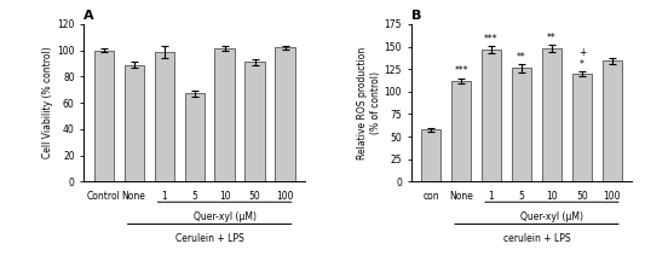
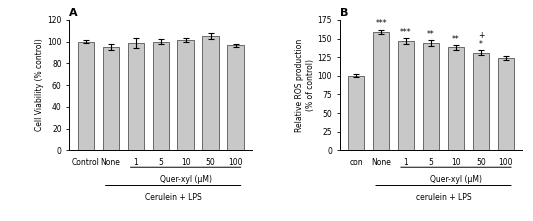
A/None: 89 -> 95
A/5: 67 -> 100
A/50: 91 -> 105
A/100: 102 -> 96
B/con: 58 -> 100
B/None: 112 -> 159
B/5: 126 -> 144
B/10: 148 -> 138
B/50: 120 -> 131
B/100: 134 -> 124
